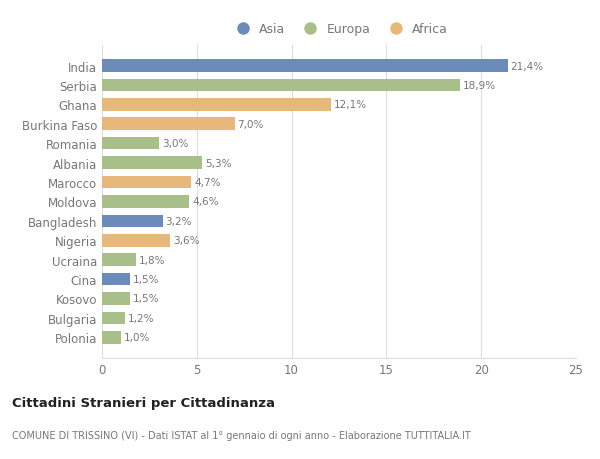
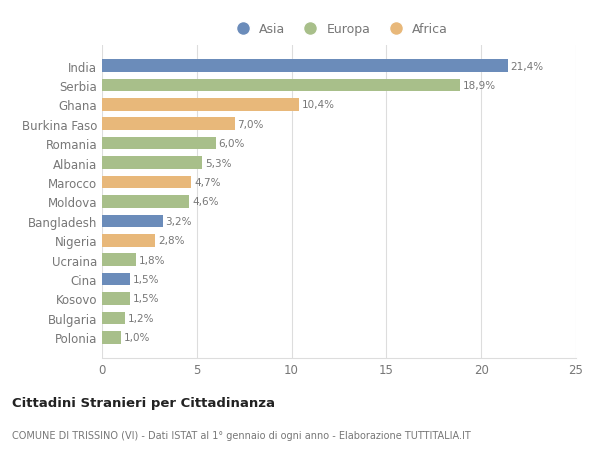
Ghana: 12,1% -> 10,4%
Romania: 3,0% -> 6,0%
Nigeria: 3,6% -> 2,8%
